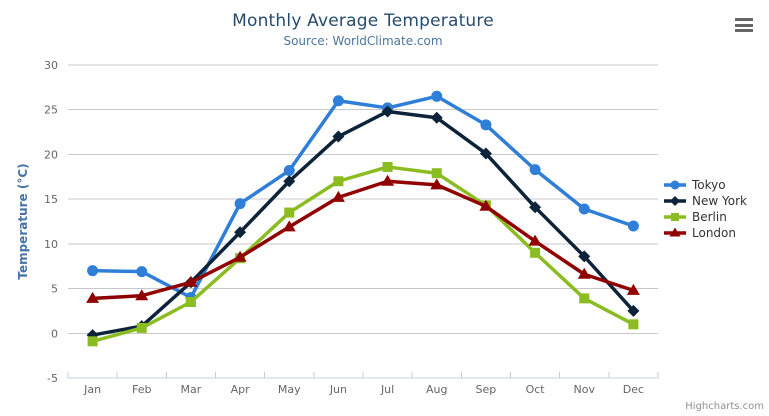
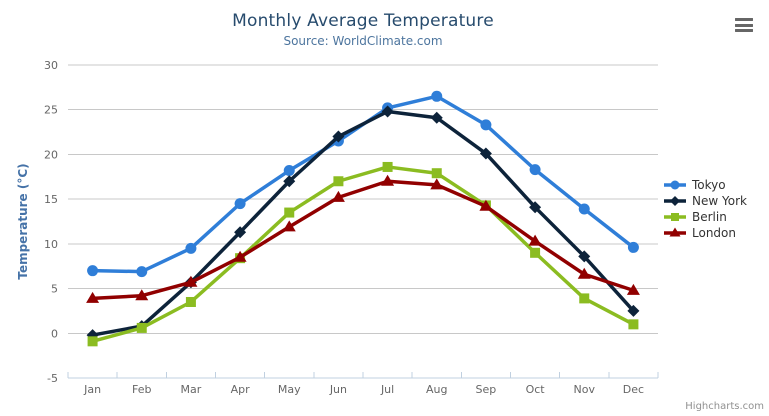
Tokyo/Mar: 4 -> 10
Tokyo/Jun: 26 -> 22
Tokyo/Dec: 12 -> 10
